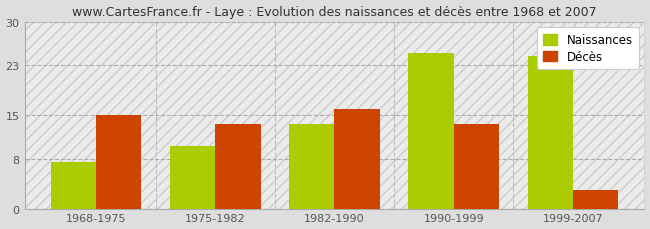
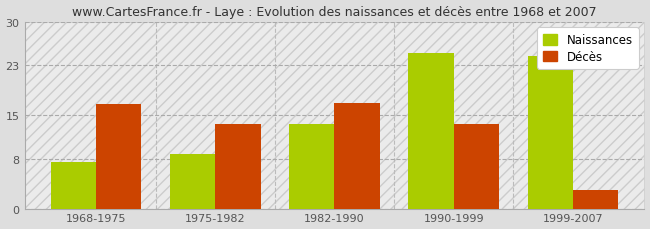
Décès/1968-1975: 15.0 -> 16.8
Naissances/1975-1982: 10.0 -> 8.8
Décès/1982-1990: 16.0 -> 17.0
